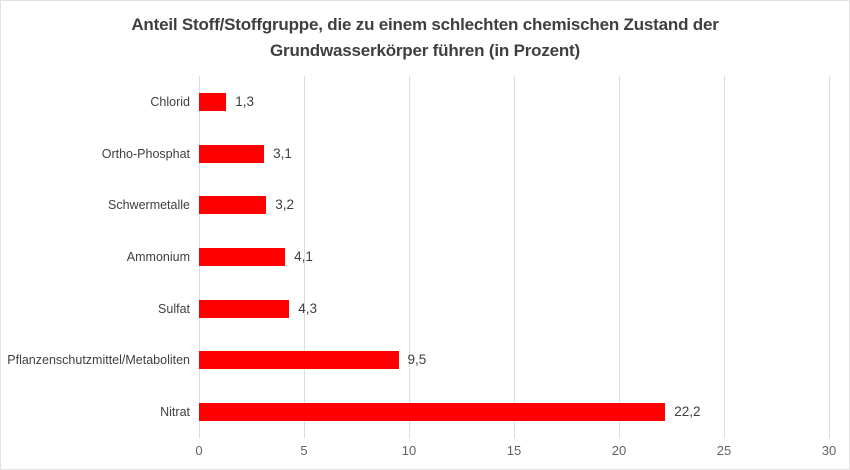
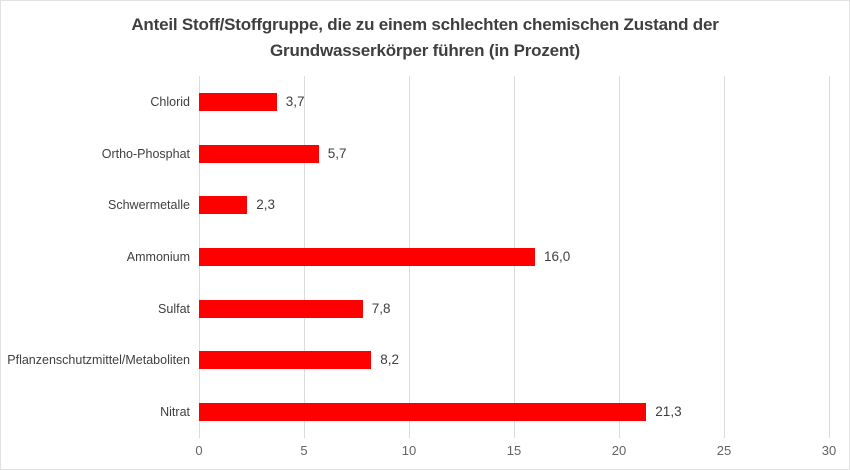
Chlorid: 1,3 -> 3,7
Ortho-Phosphat: 3,1 -> 5,7
Schwermetalle: 3,2 -> 2,3
Ammonium: 4,1 -> 16,0
Sulfat: 4,3 -> 7,8
Pflanzenschutzmittel/Metaboliten: 9,5 -> 8,2
Nitrat: 22,2 -> 21,3
